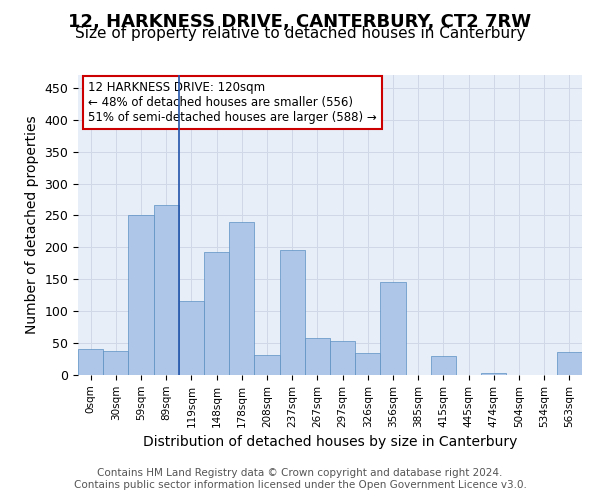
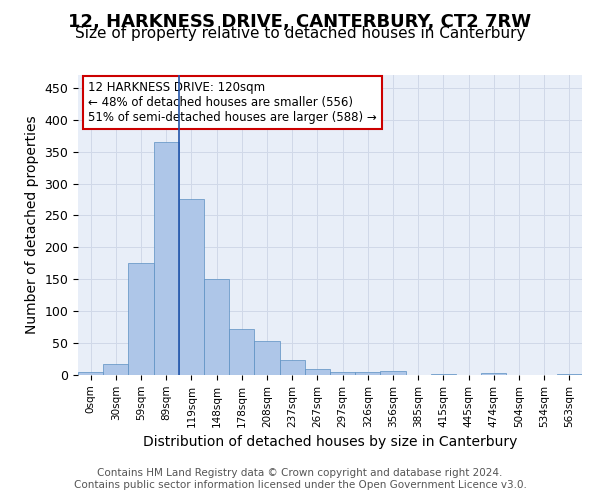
0sqm: 40 -> 4
30sqm: 38 -> 18
59sqm: 250 -> 175
89sqm: 266 -> 365
119sqm: 116 -> 275
148sqm: 192 -> 150
178sqm: 240 -> 72
208sqm: 32 -> 53
237sqm: 196 -> 23
267sqm: 58 -> 9
297sqm: 54 -> 5
326sqm: 34 -> 5
356sqm: 146 -> 6
415sqm: 30 -> 1
563sqm: 36 -> 2
